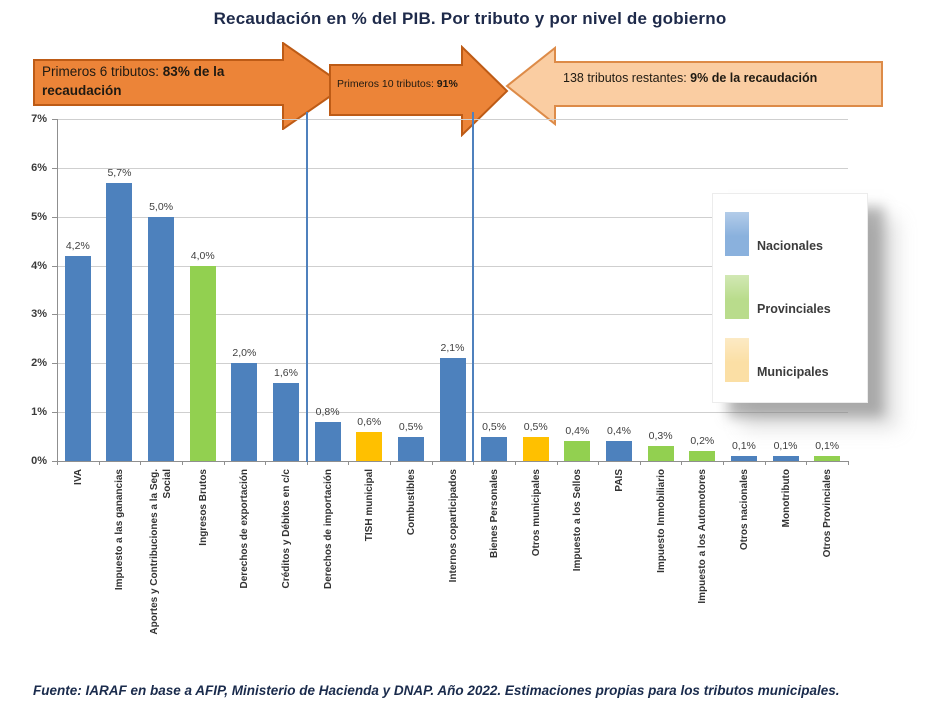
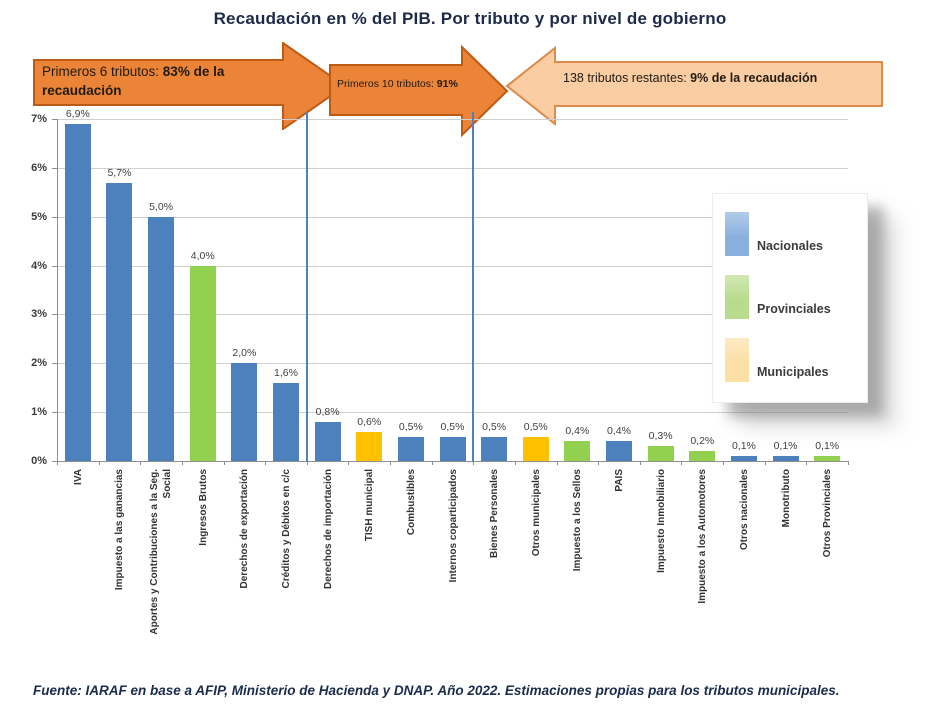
IVA: 4,2% -> 6,9%
Internos coparticipados: 2,1% -> 0,5%
